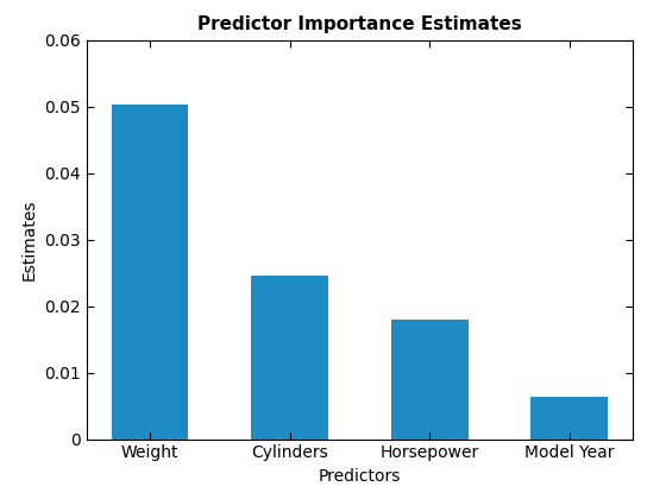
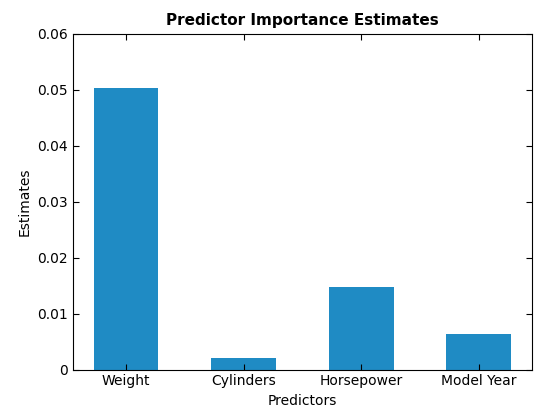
Cylinders: 0.0246 -> 0.0020
Horsepower: 0.0180 -> 0.0147
